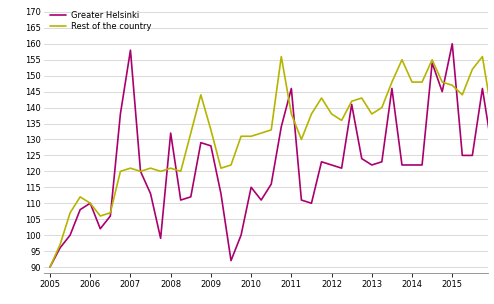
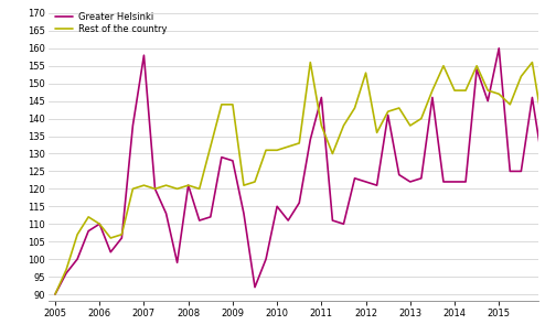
Greater Helsinki/2008: 132 -> 121
Rest of the country/2009: 133 -> 144
Rest of the country/2012: 138 -> 153
